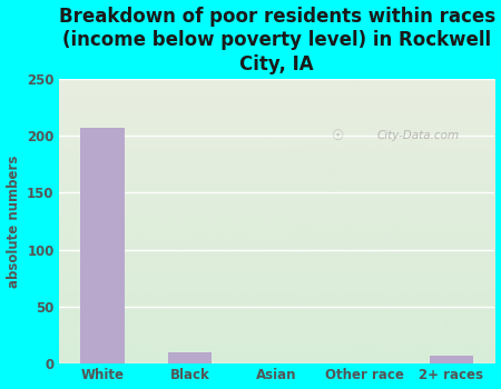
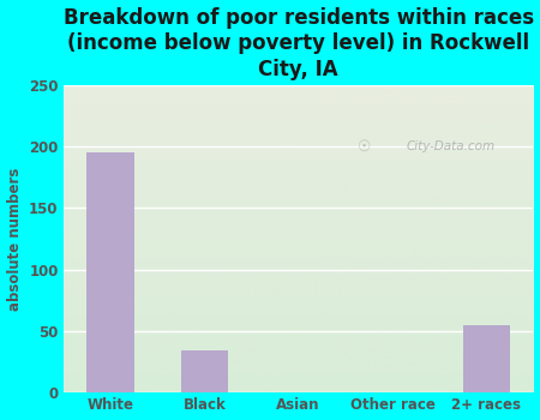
White: 207 -> 195
Black: 10 -> 34
2+ races: 7 -> 55
